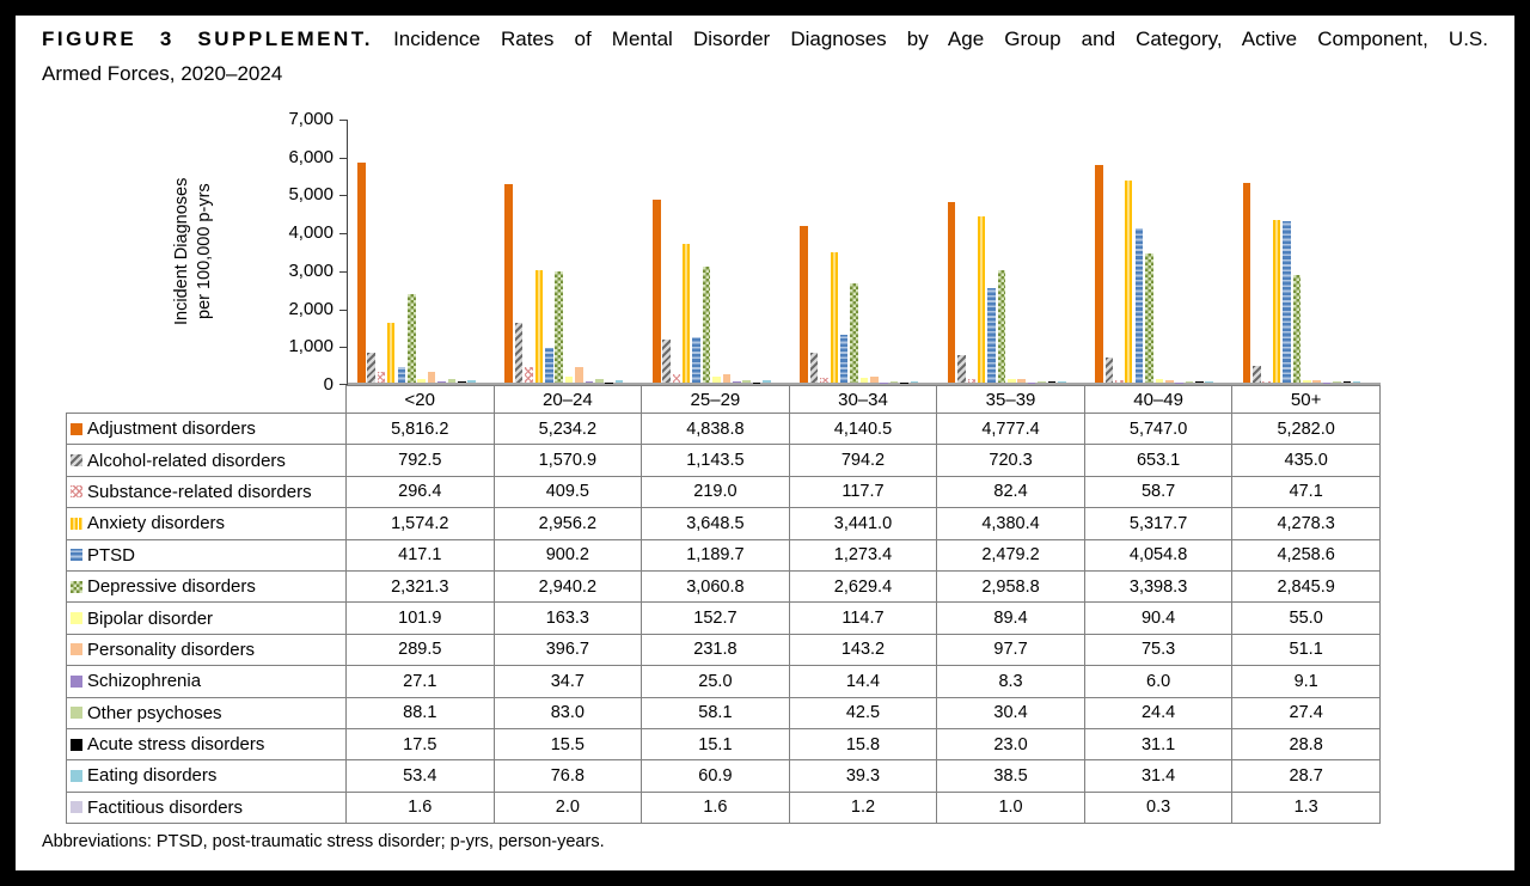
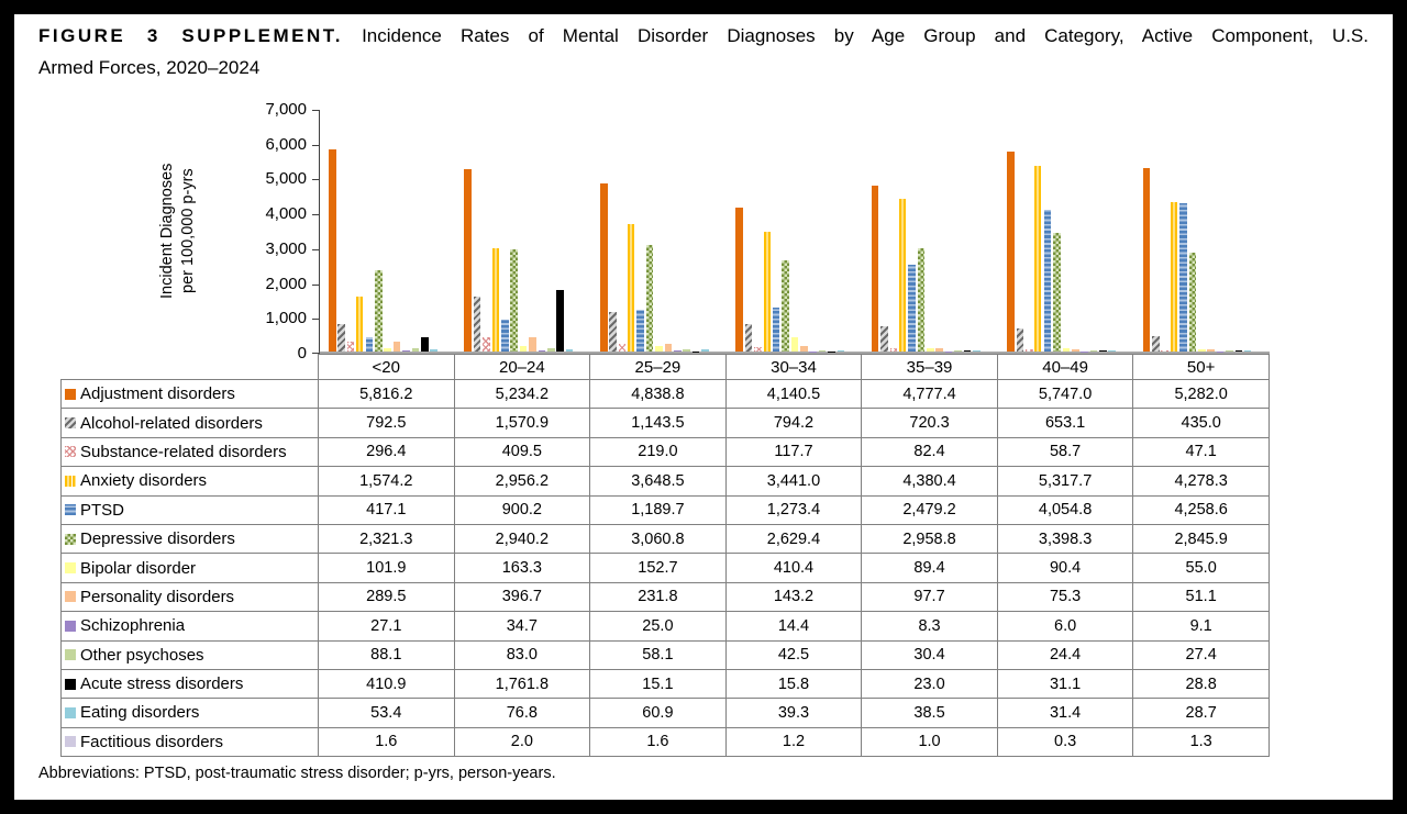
Acute stress disorders/<20: 17.5 -> 410.9
Acute stress disorders/20–24: 15.5 -> 1,761.8
Bipolar disorder/30–34: 114.7 -> 410.4
